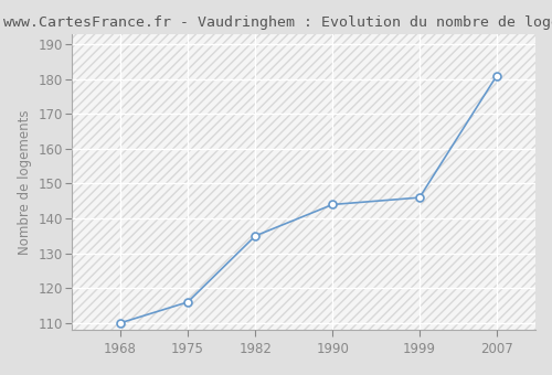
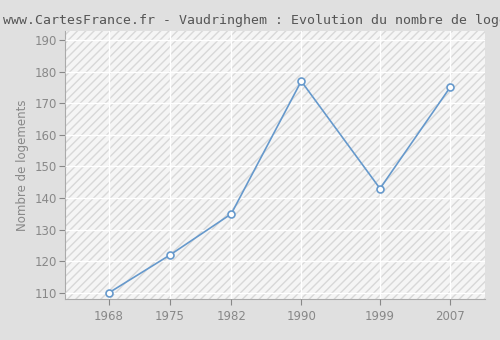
1975: 116 -> 122
1990: 144 -> 177
1999: 146 -> 143
2007: 181 -> 175
